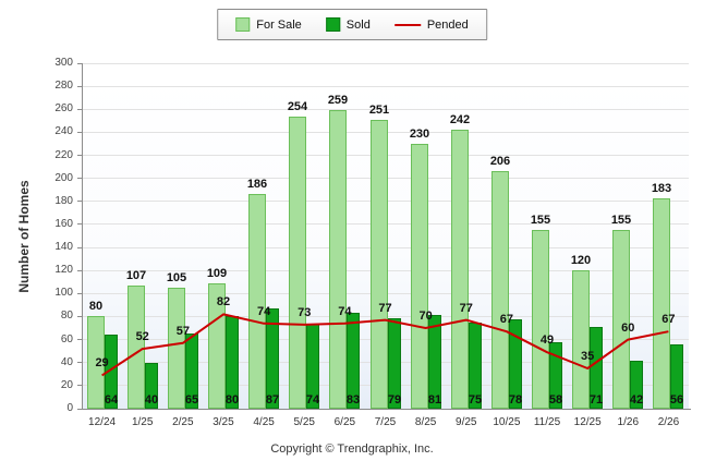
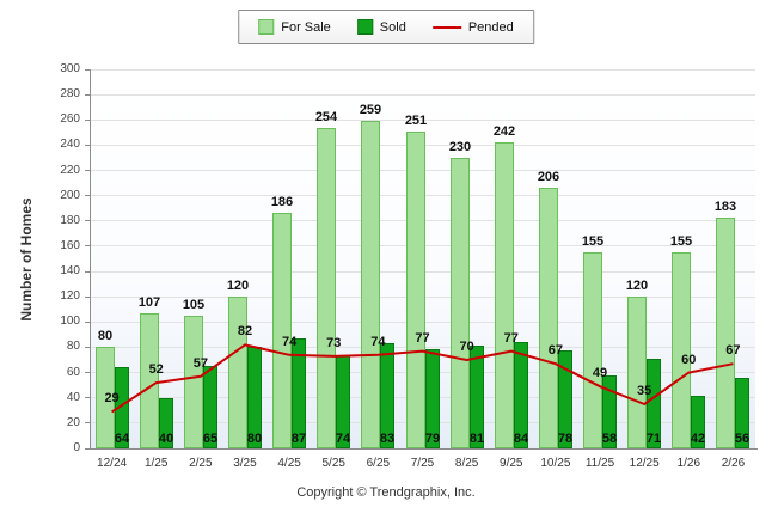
For Sale/3/25: 109 -> 120
Sold/9/25: 75 -> 84
